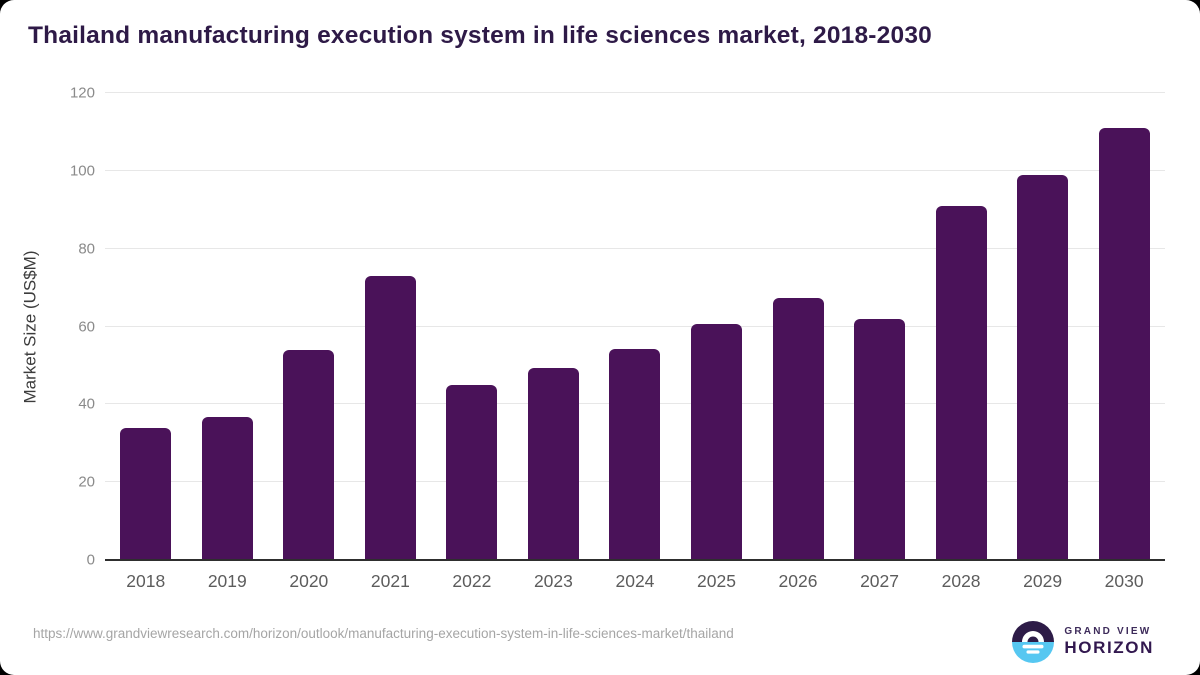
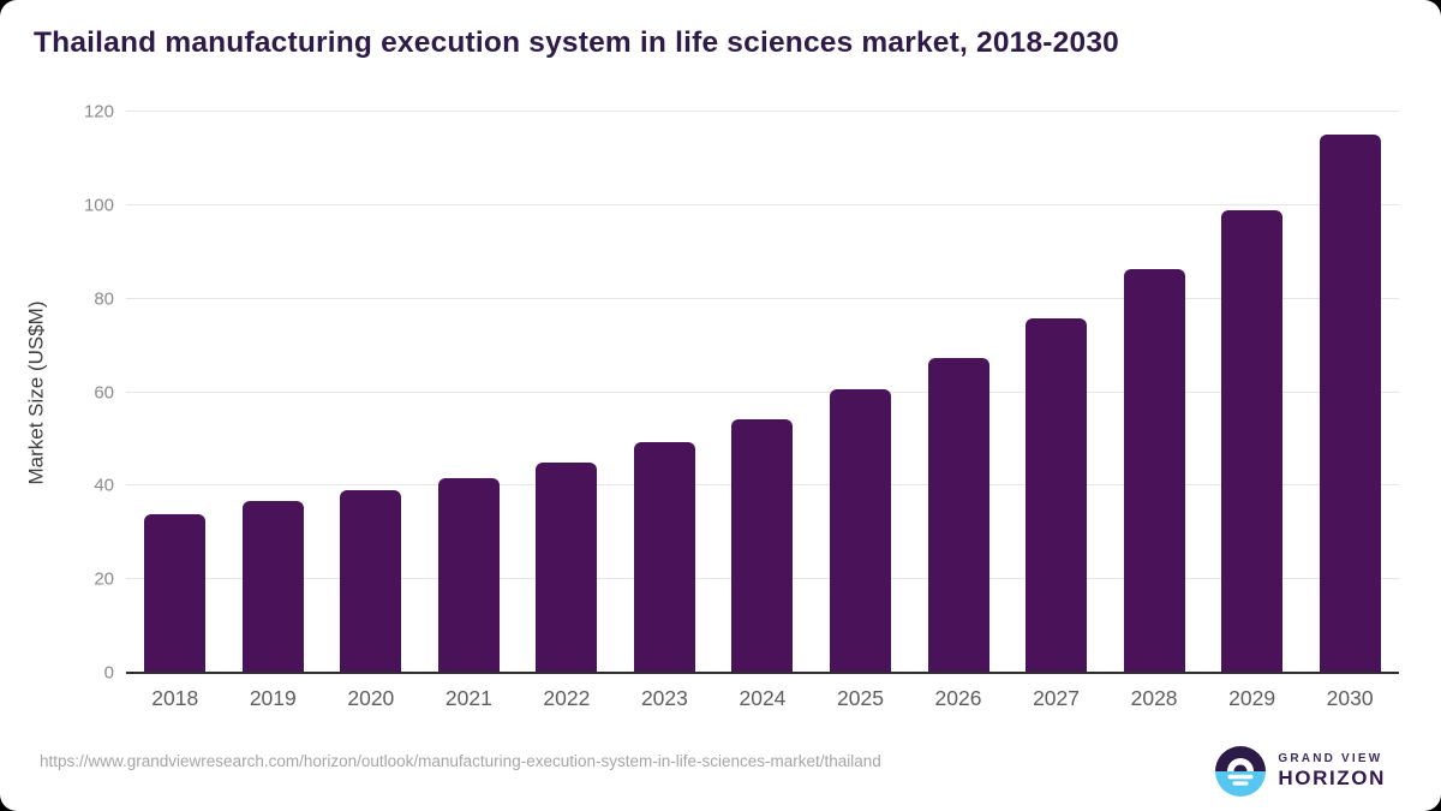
2020: 54 -> 39
2021: 73 -> 42
2027: 62 -> 76
2028: 91 -> 86
2030: 111 -> 115
